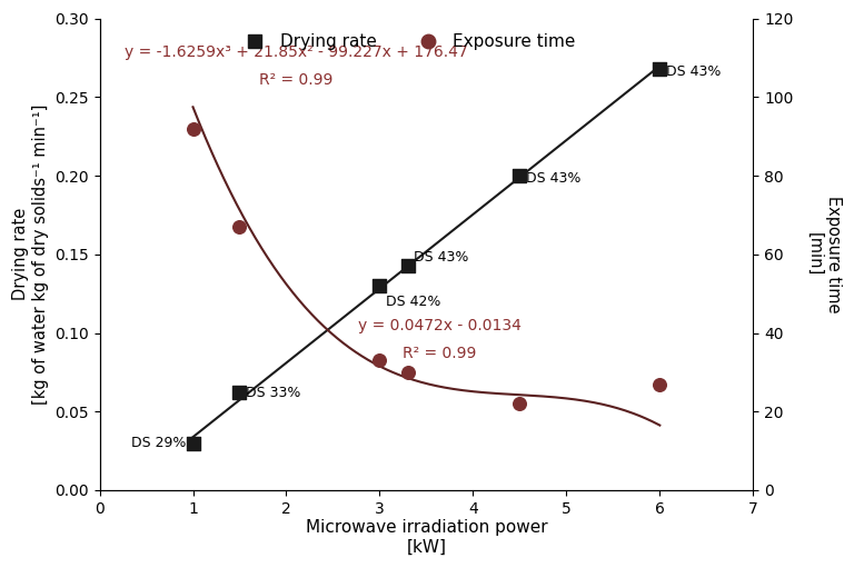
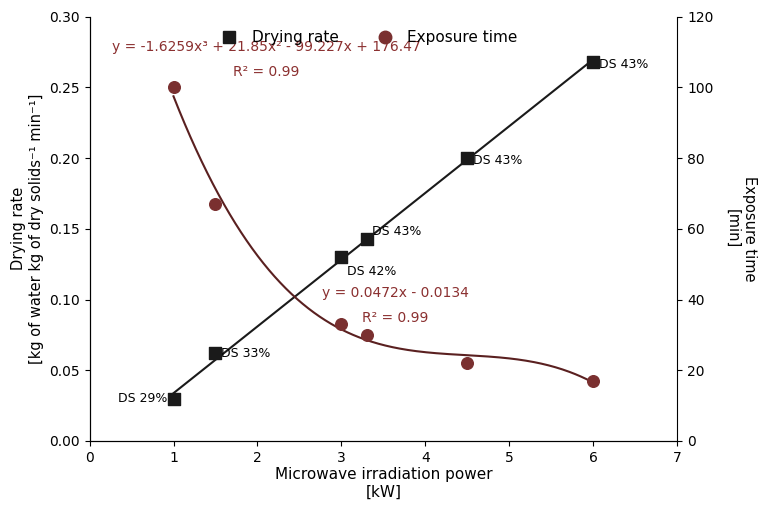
Exposure time/1: 92 -> 100
Exposure time/6: 27 -> 17
